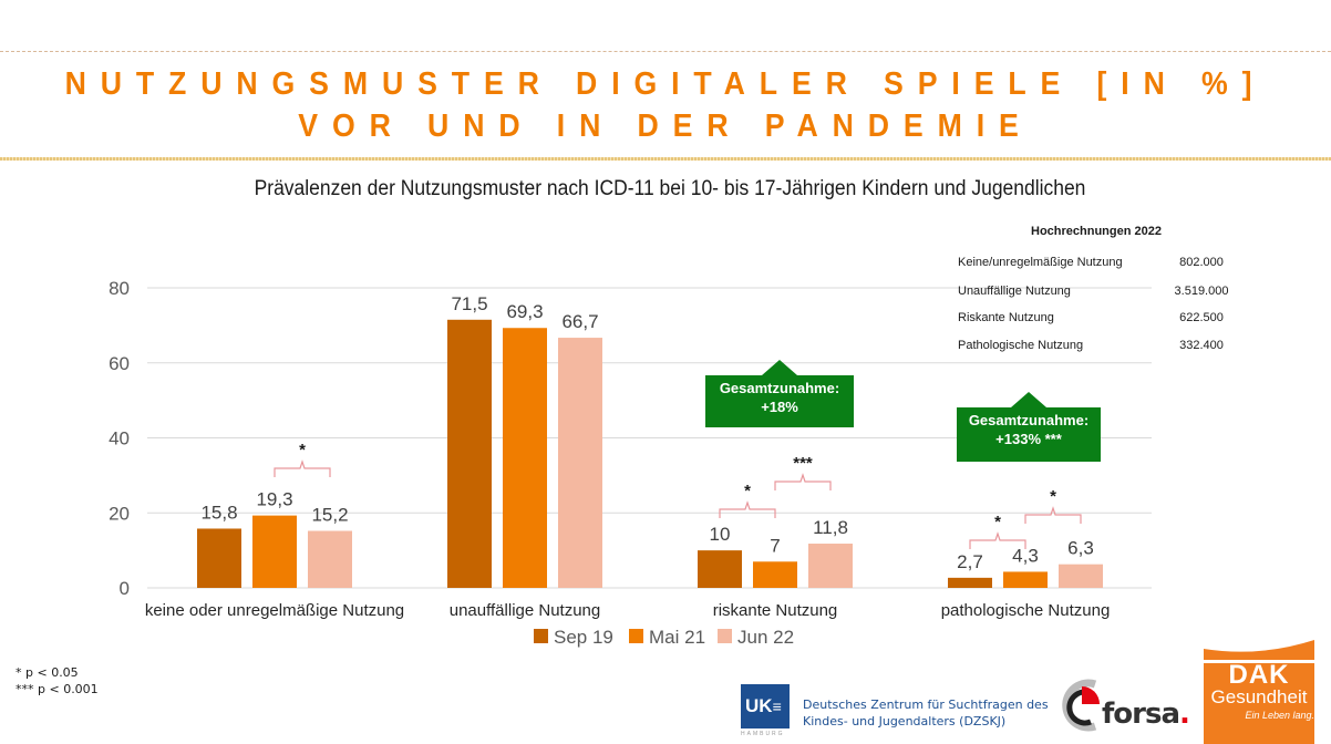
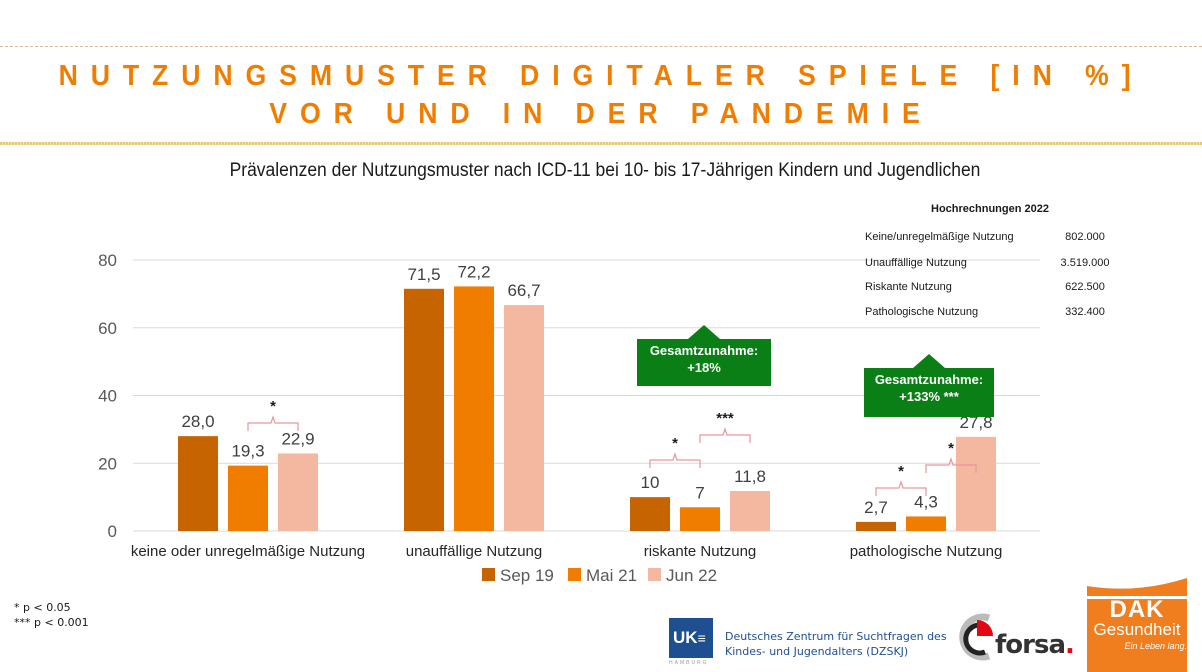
Sep 19/keine oder unregelmäßige Nutzung: 15,8 -> 28,0
Jun 22/keine oder unregelmäßige Nutzung: 15,2 -> 22,9
Mai 21/unauffällige Nutzung: 69,3 -> 72,2
Jun 22/pathologische Nutzung: 6,3 -> 27,8
